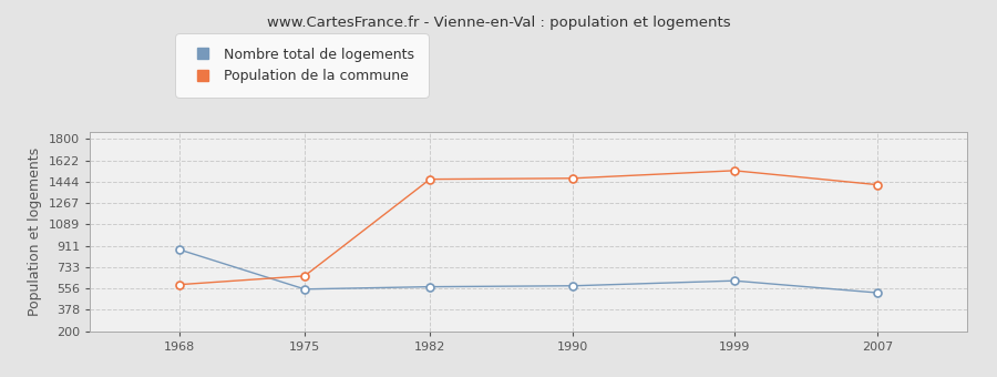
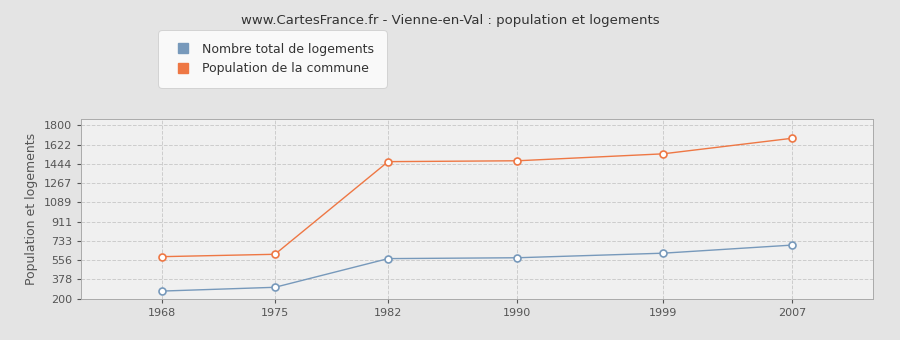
Nombre total de logements/1968: 880 -> 270
Nombre total de logements/1975: 550 -> 300
Population de la commune/1975: 660 -> 610
Nombre total de logements/2007: 520 -> 700
Population de la commune/2007: 1420 -> 1680
